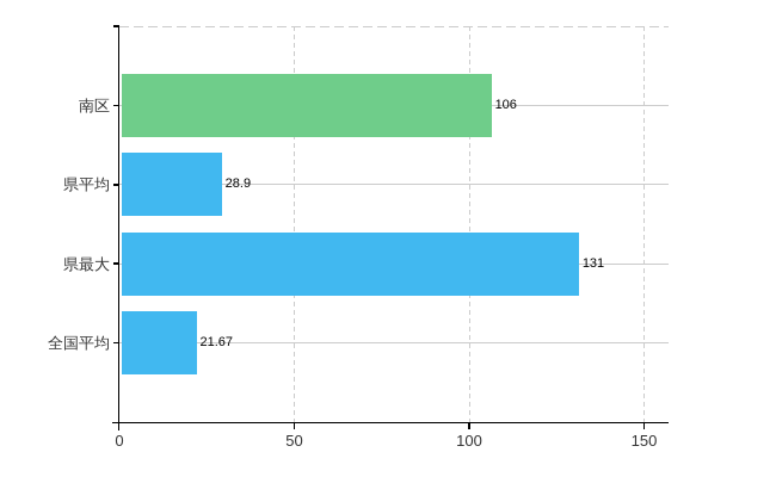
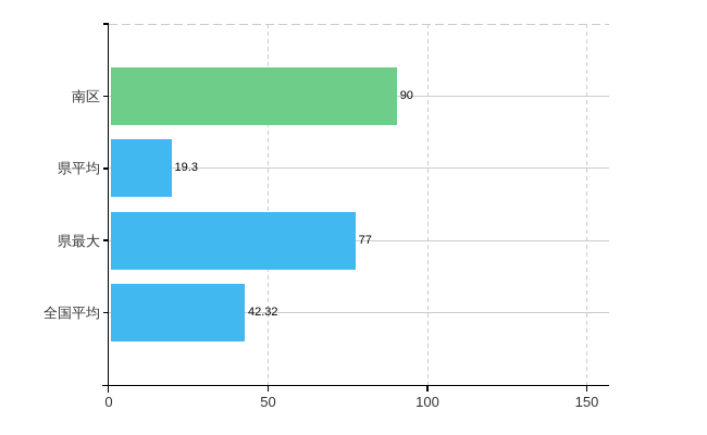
南区: 106 -> 90
県平均: 28.9 -> 19.3
県最大: 131 -> 77
全国平均: 21.67 -> 42.32
